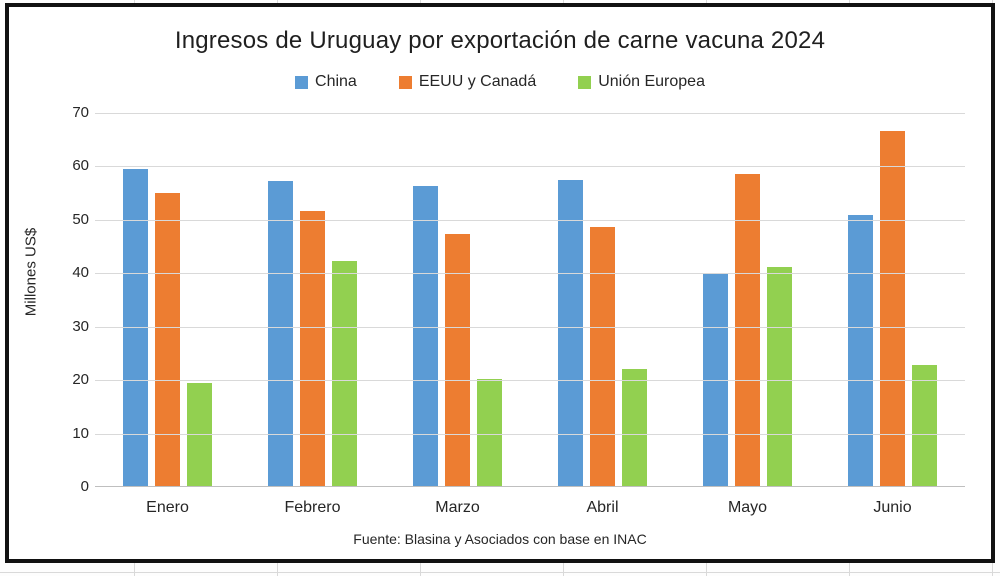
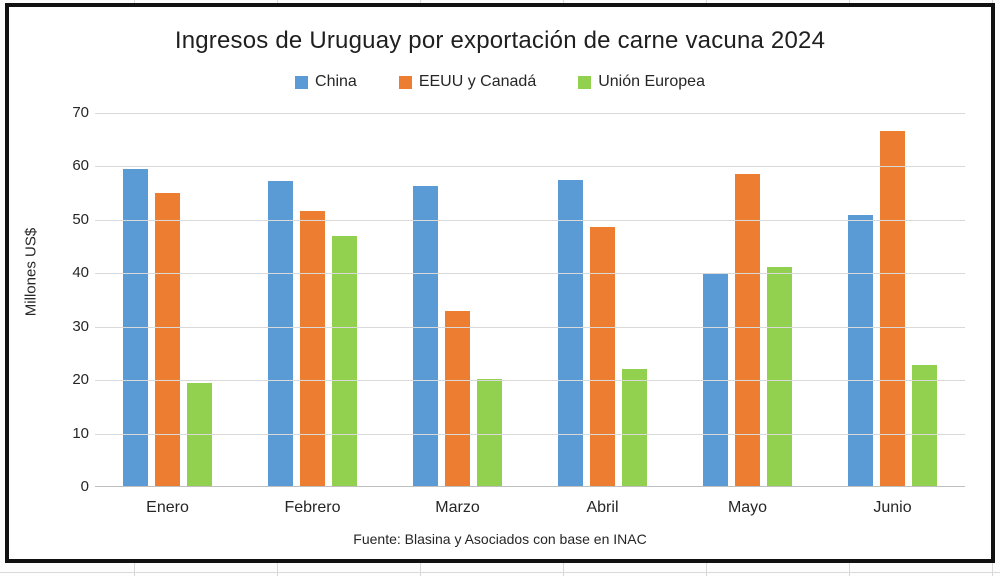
Unión Europea/Febrero: 42 -> 47
EEUU y Canadá/Marzo: 47 -> 33
